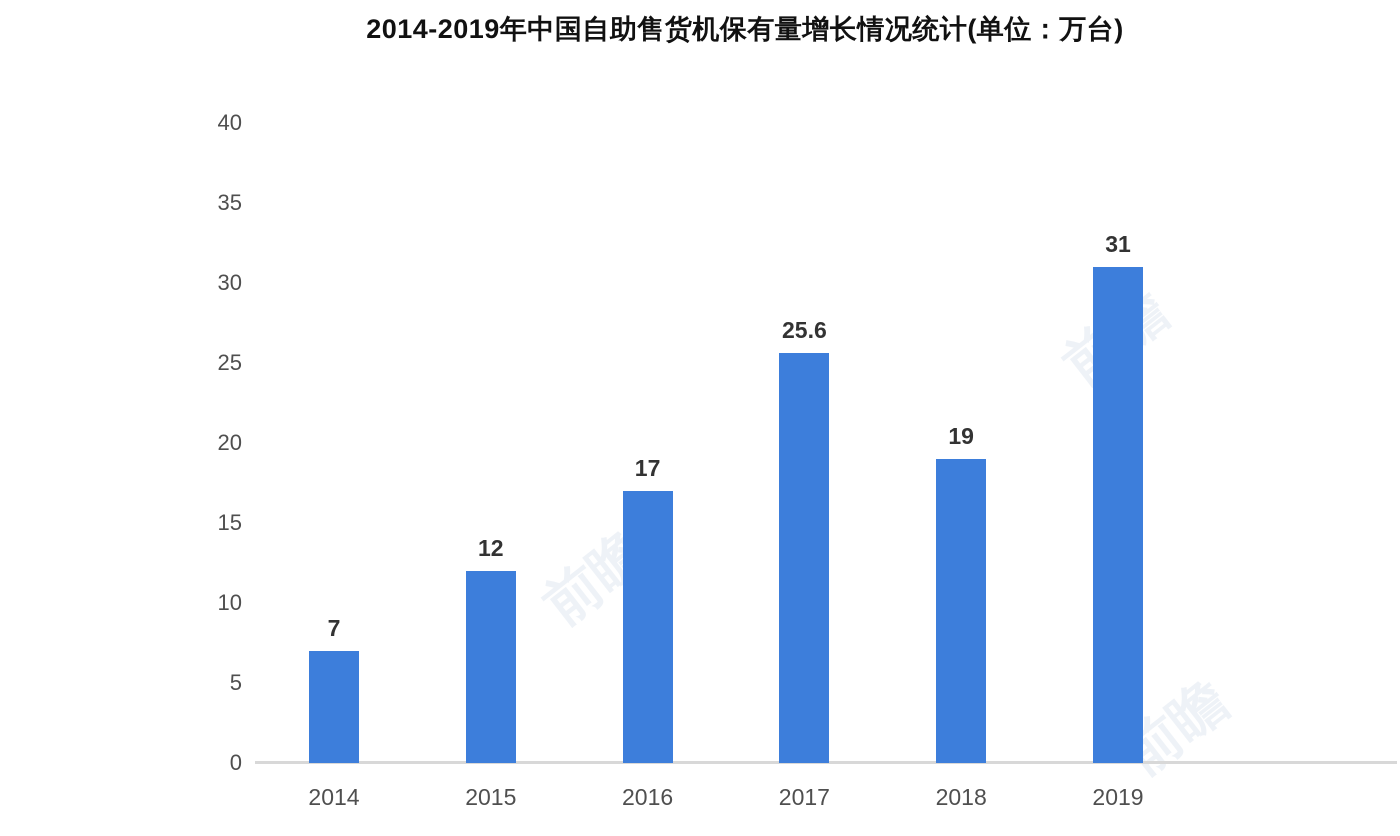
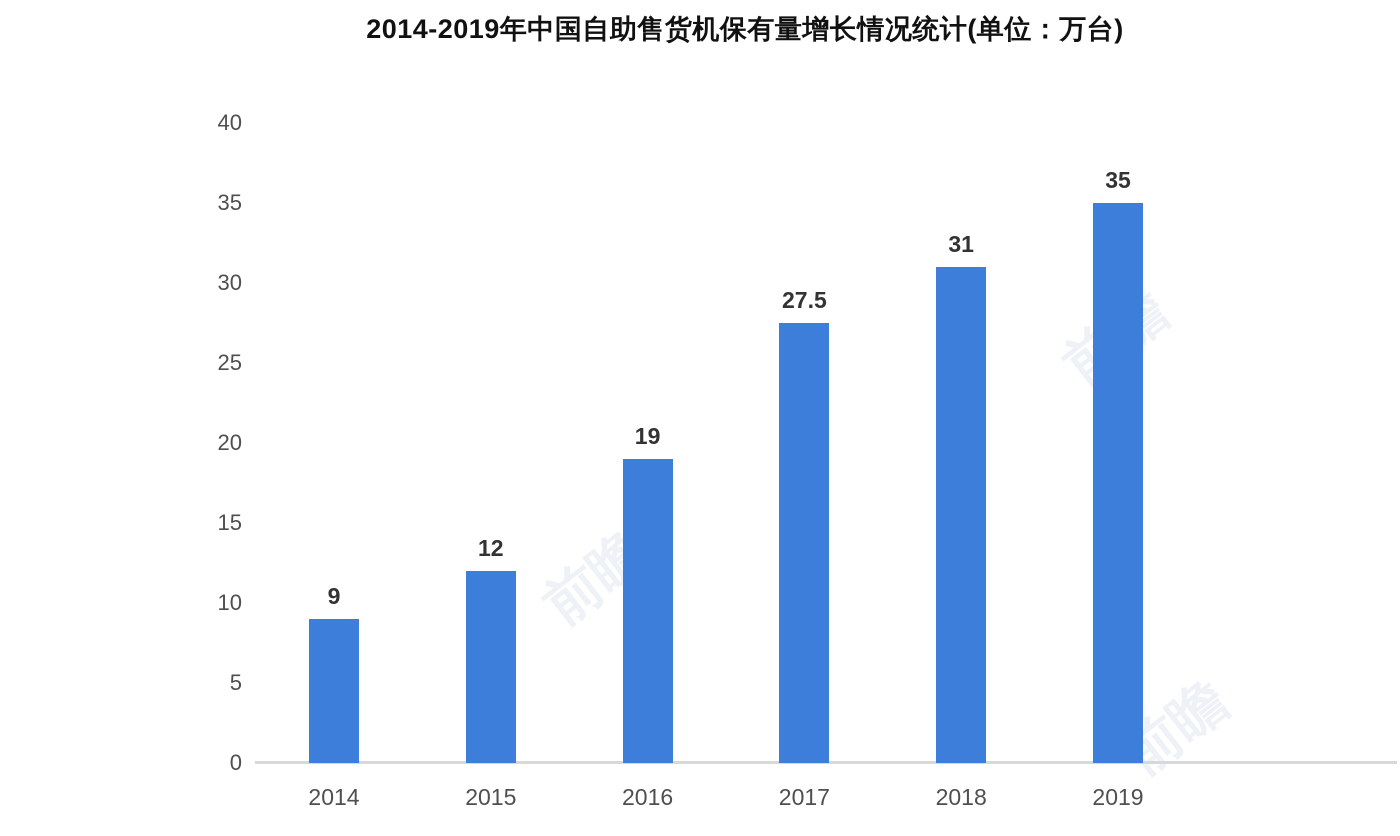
2014: 7 -> 9
2016: 17 -> 19
2017: 25.6 -> 27.5
2018: 19 -> 31
2019: 31 -> 35
